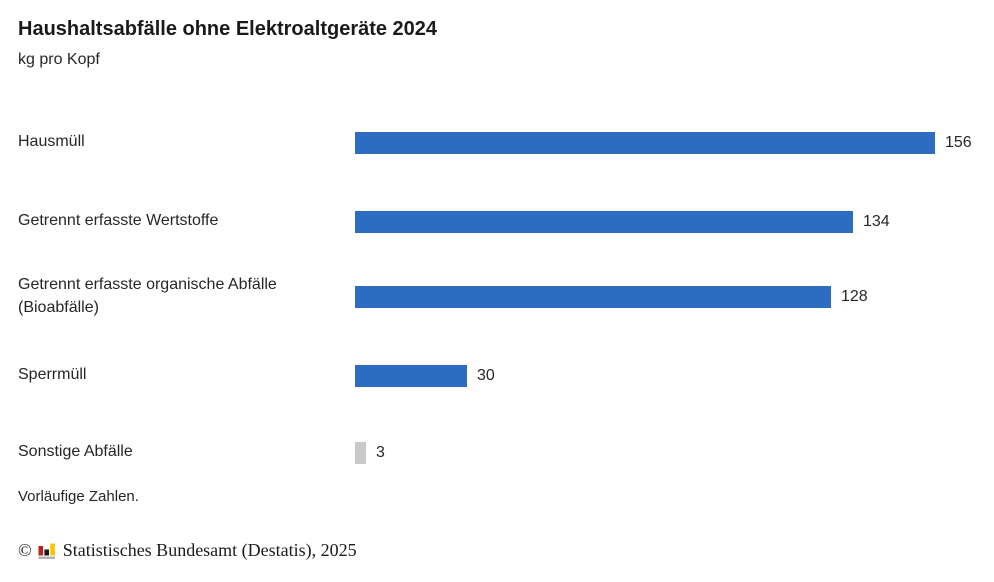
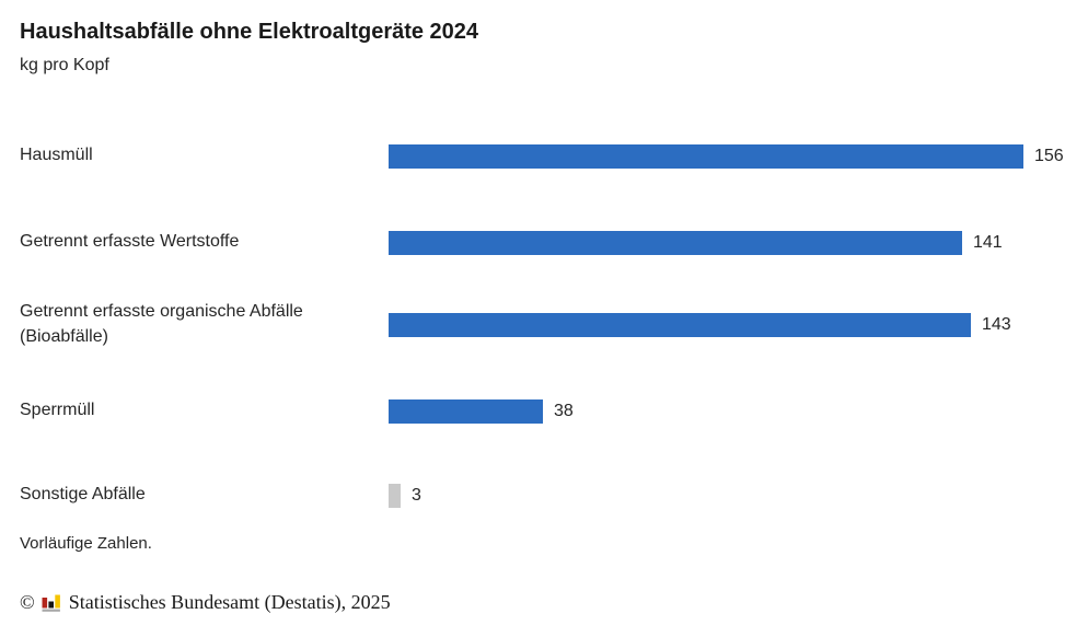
Getrennt erfasste Wertstoffe: 134 -> 141
Getrennt erfasste organische Abfälle (Bioabfälle): 128 -> 143
Sperrmüll: 30 -> 38
